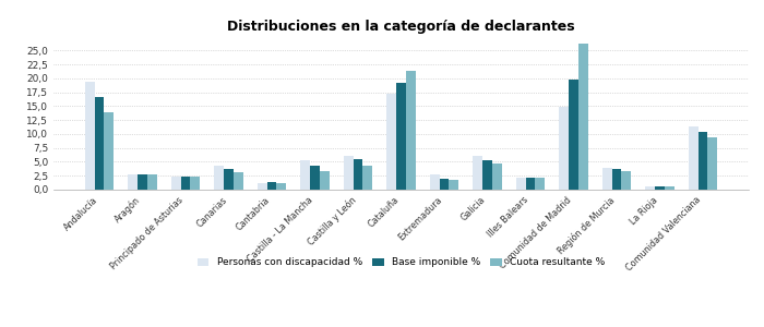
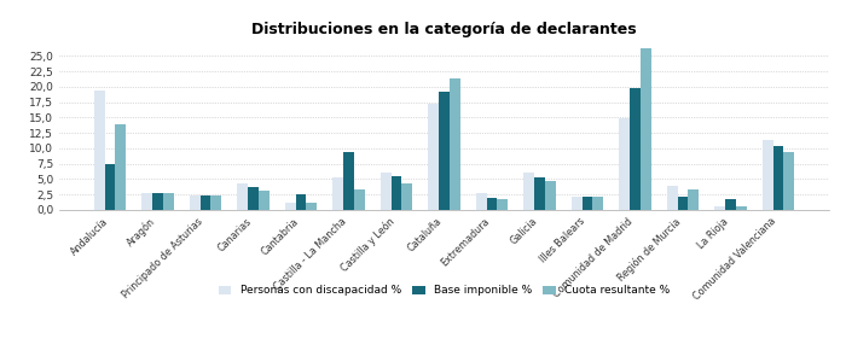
Base imponible %/Andalucía: 16,7 -> 7,4
Base imponible %/Cantabria: 1,4 -> 2,6
Base imponible %/Castilla - La Mancha: 4,3 -> 9,4
Base imponible %/Región de Murcia: 3,7 -> 2,2
Base imponible %/La Rioja: 0,6 -> 1,8
